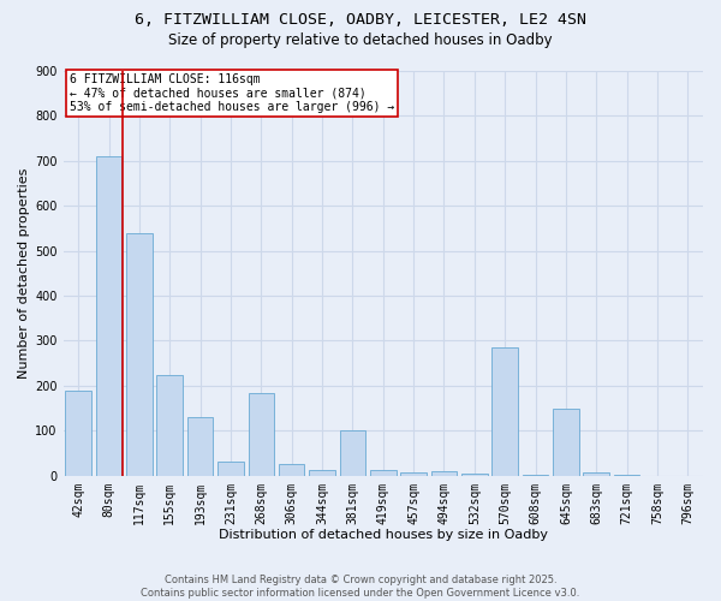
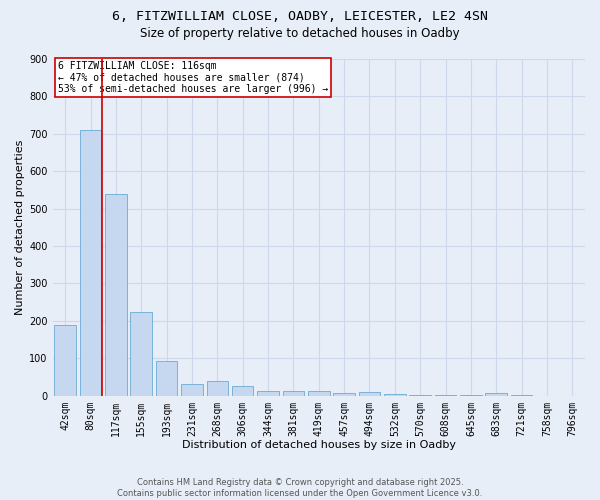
193sqm: 130 -> 92
268sqm: 185 -> 40
381sqm: 100 -> 13
570sqm: 285 -> 2
645sqm: 150 -> 1
